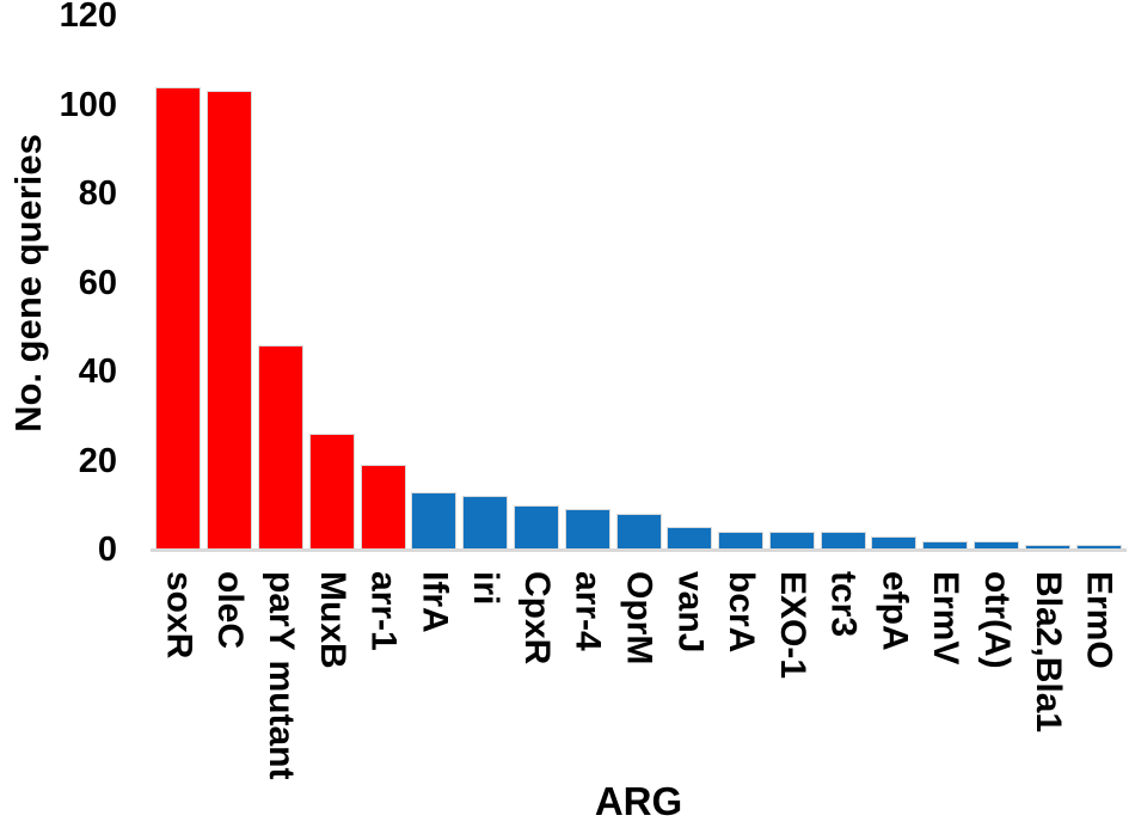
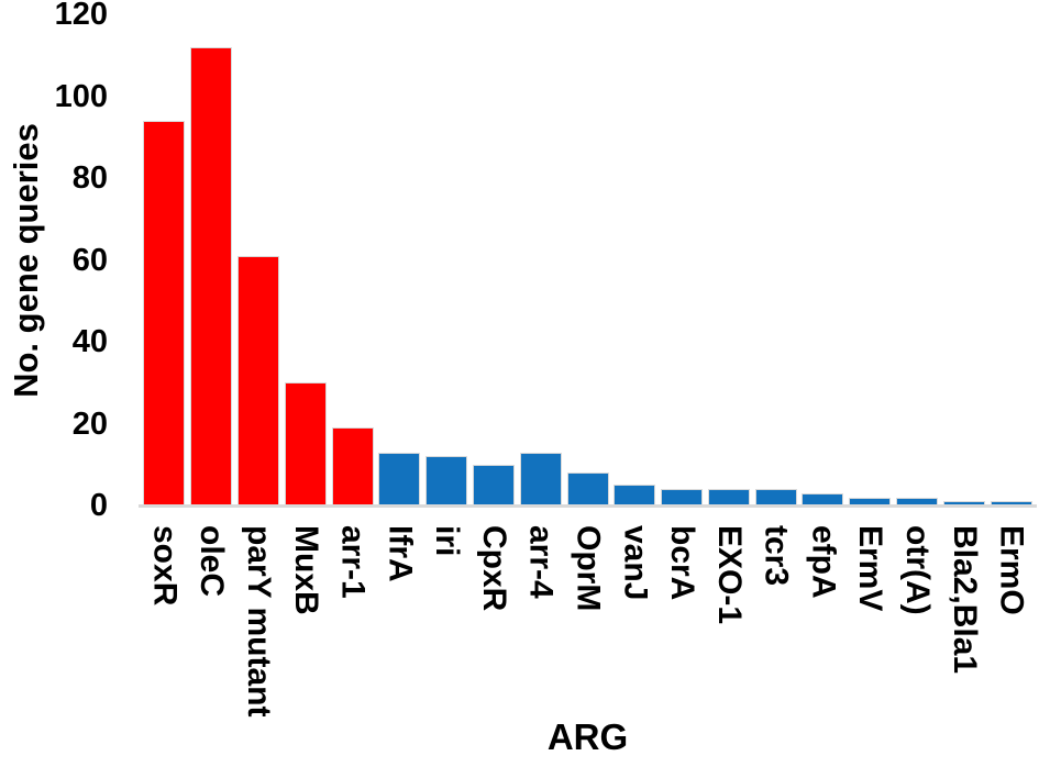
soxR: 104 -> 94
oleC: 103 -> 112
parY mutant: 46 -> 61
MuxB: 26 -> 30
arr-4: 9 -> 13
